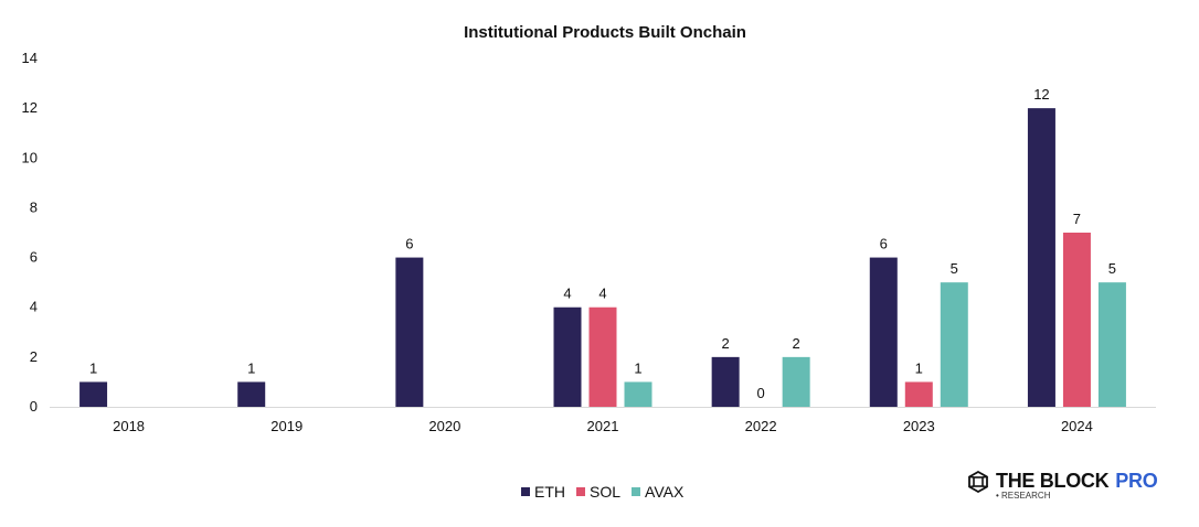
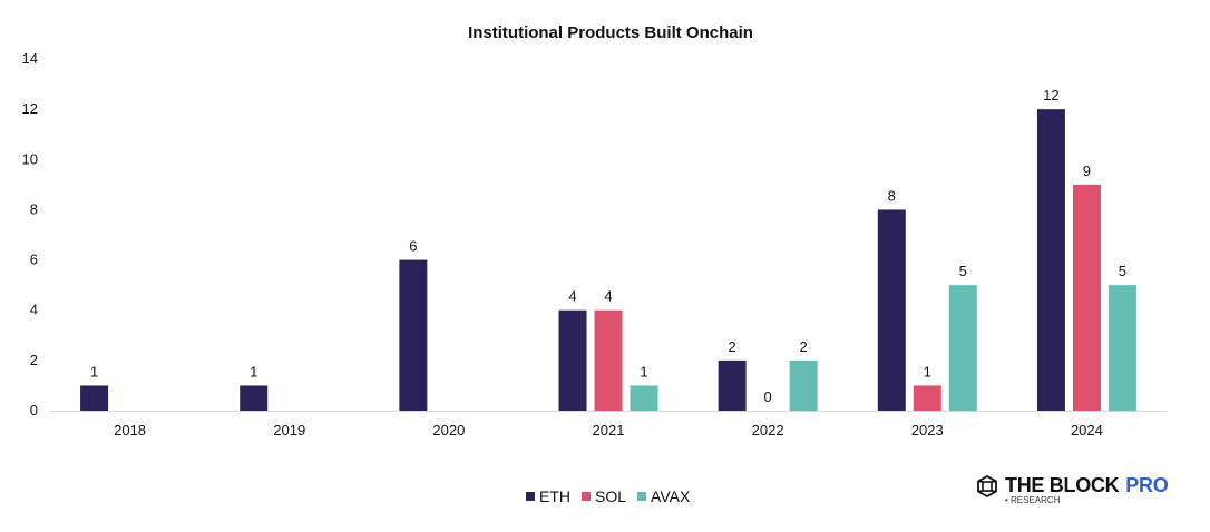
ETH/2023: 6 -> 8
SOL/2024: 7 -> 9
